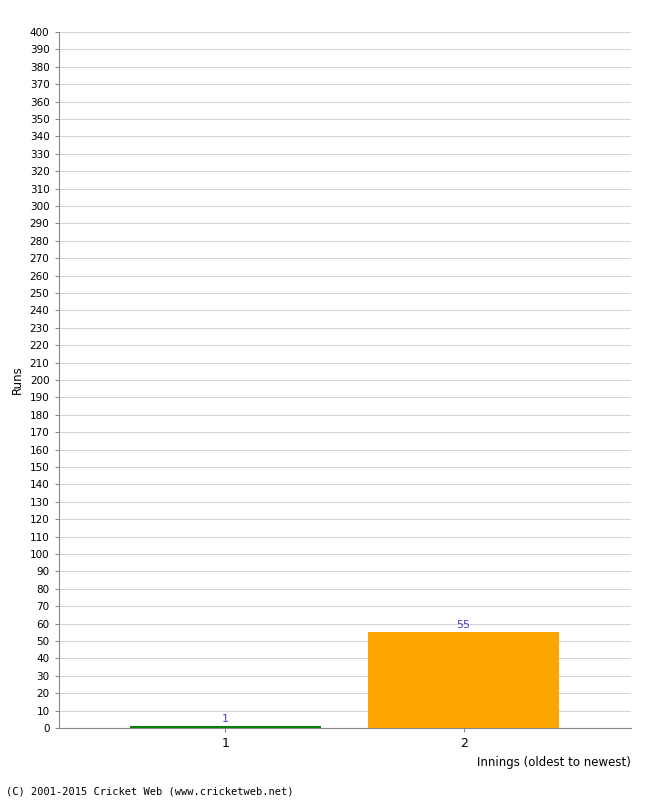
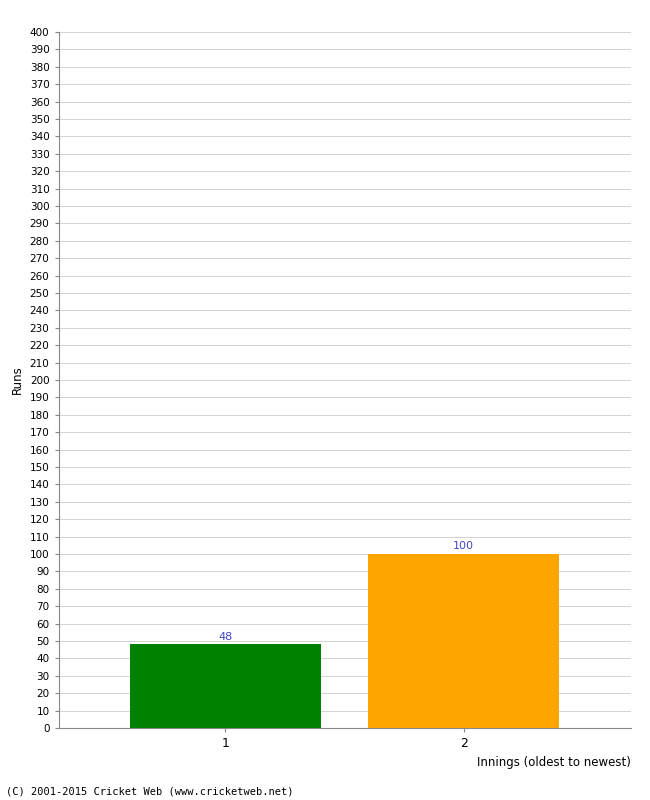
1: 1 -> 48
2: 55 -> 100
